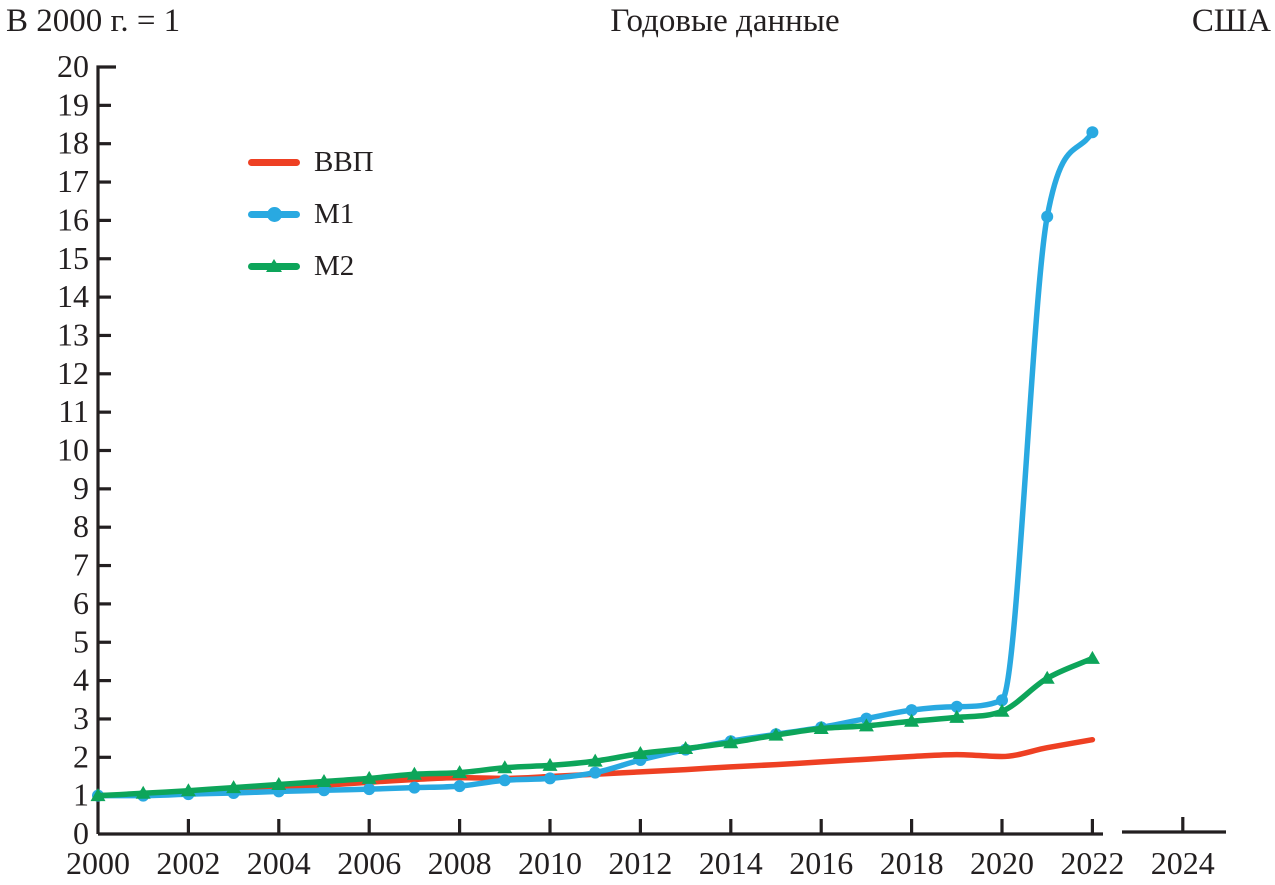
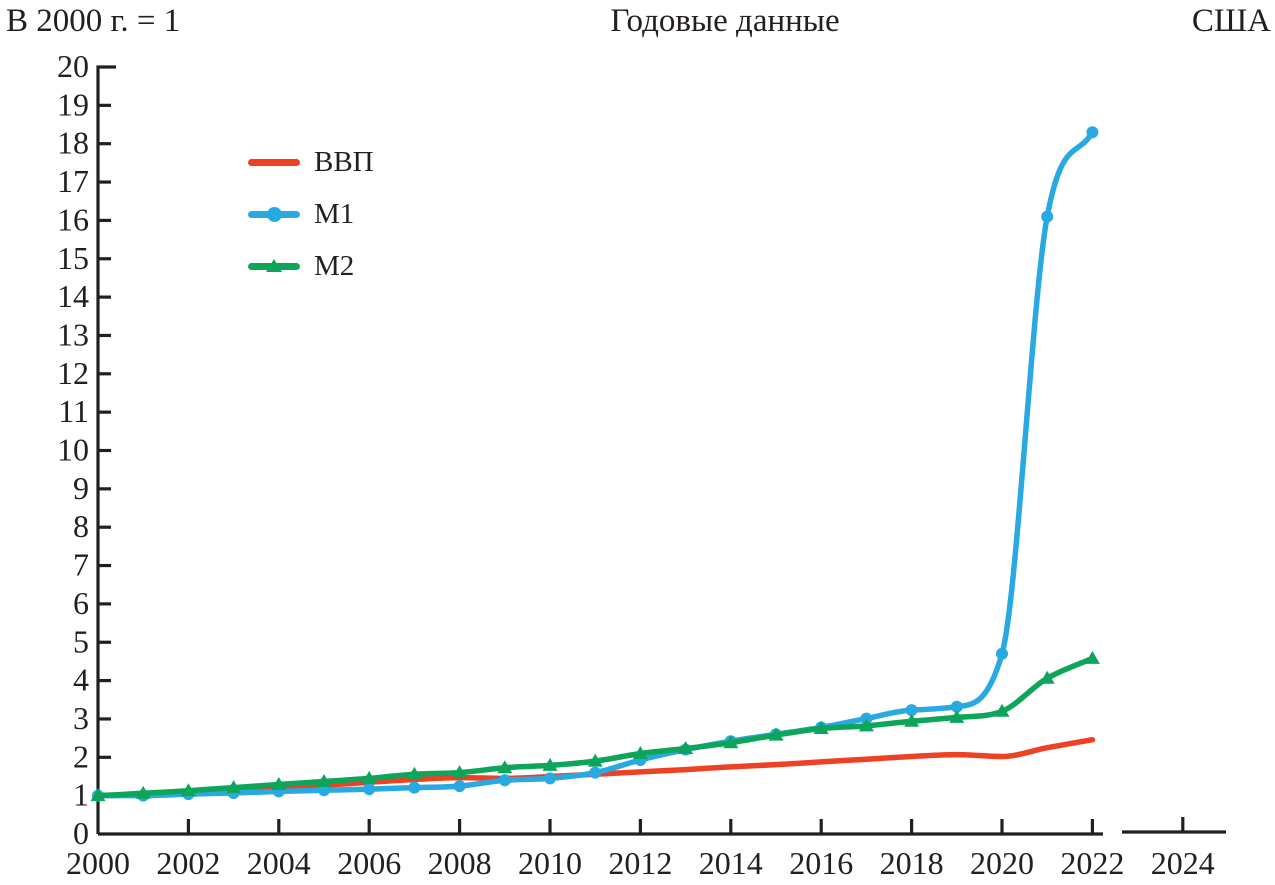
М1/2020: 3.5 -> 4.7
